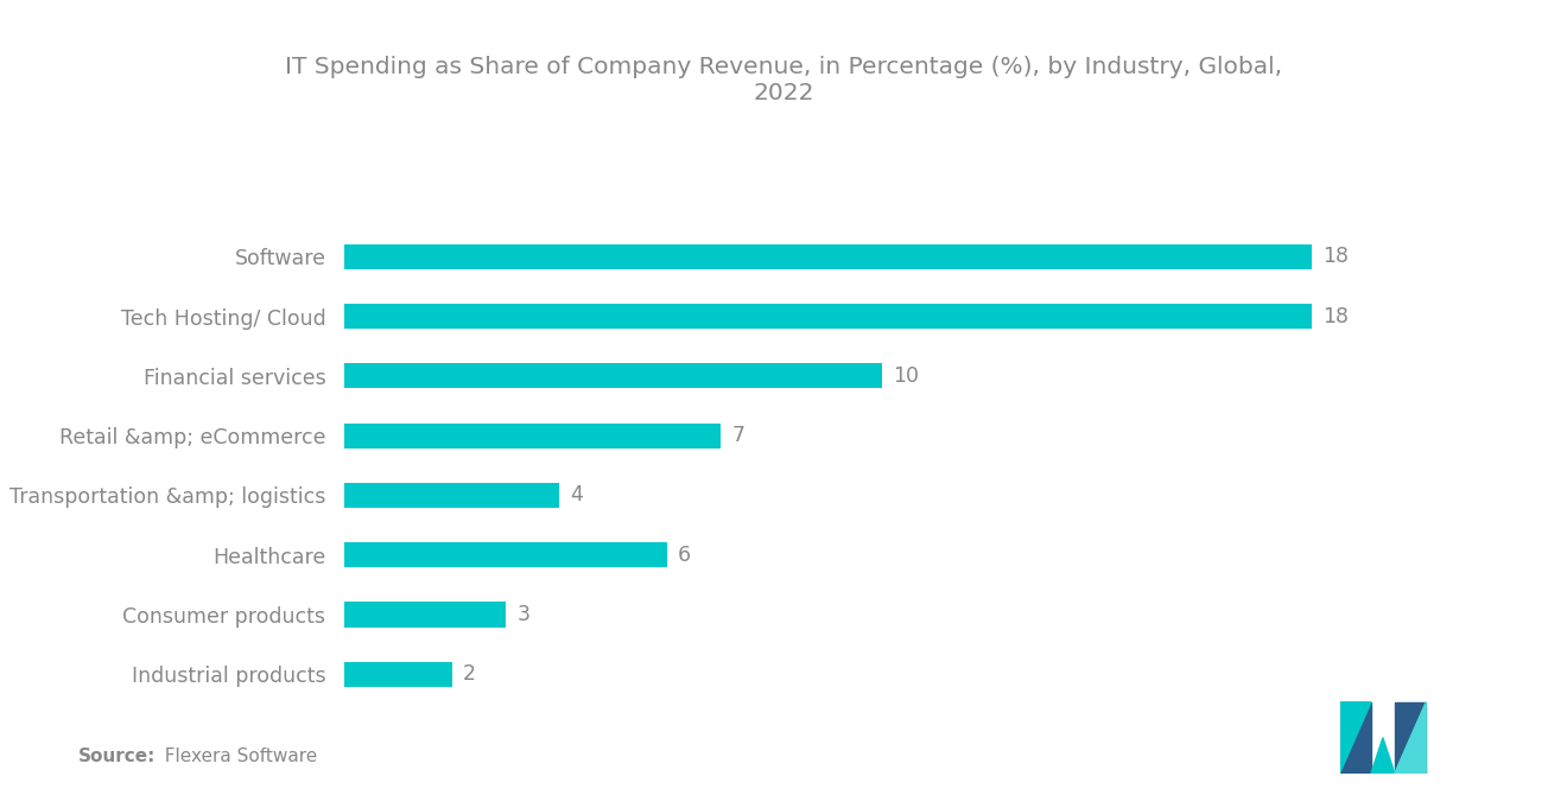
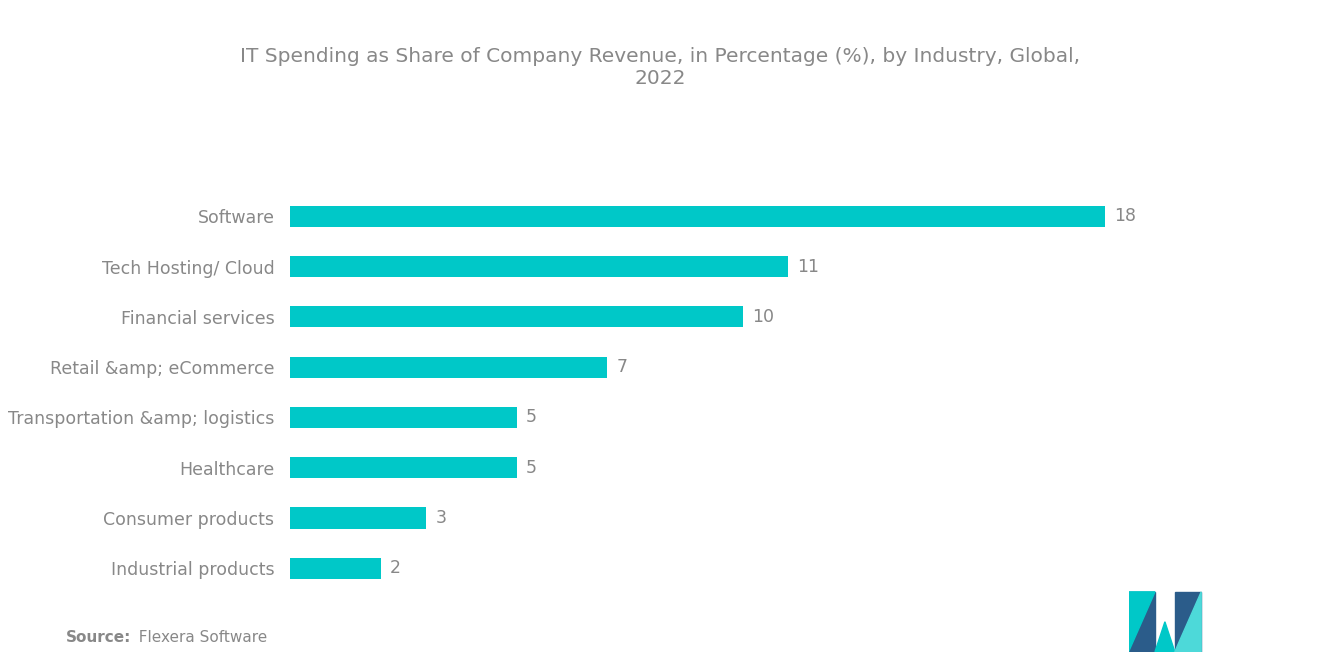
Tech Hosting/ Cloud: 18 -> 11
Transportation &amp; logistics: 4 -> 5
Healthcare: 6 -> 5
